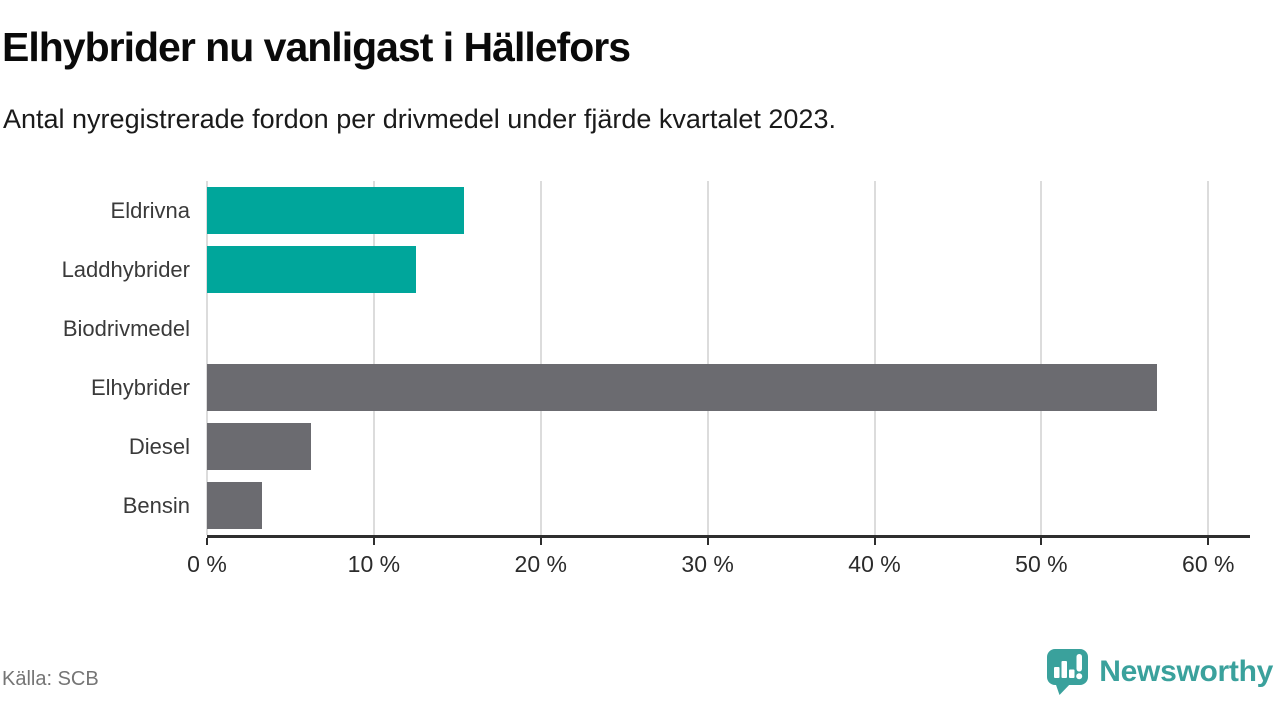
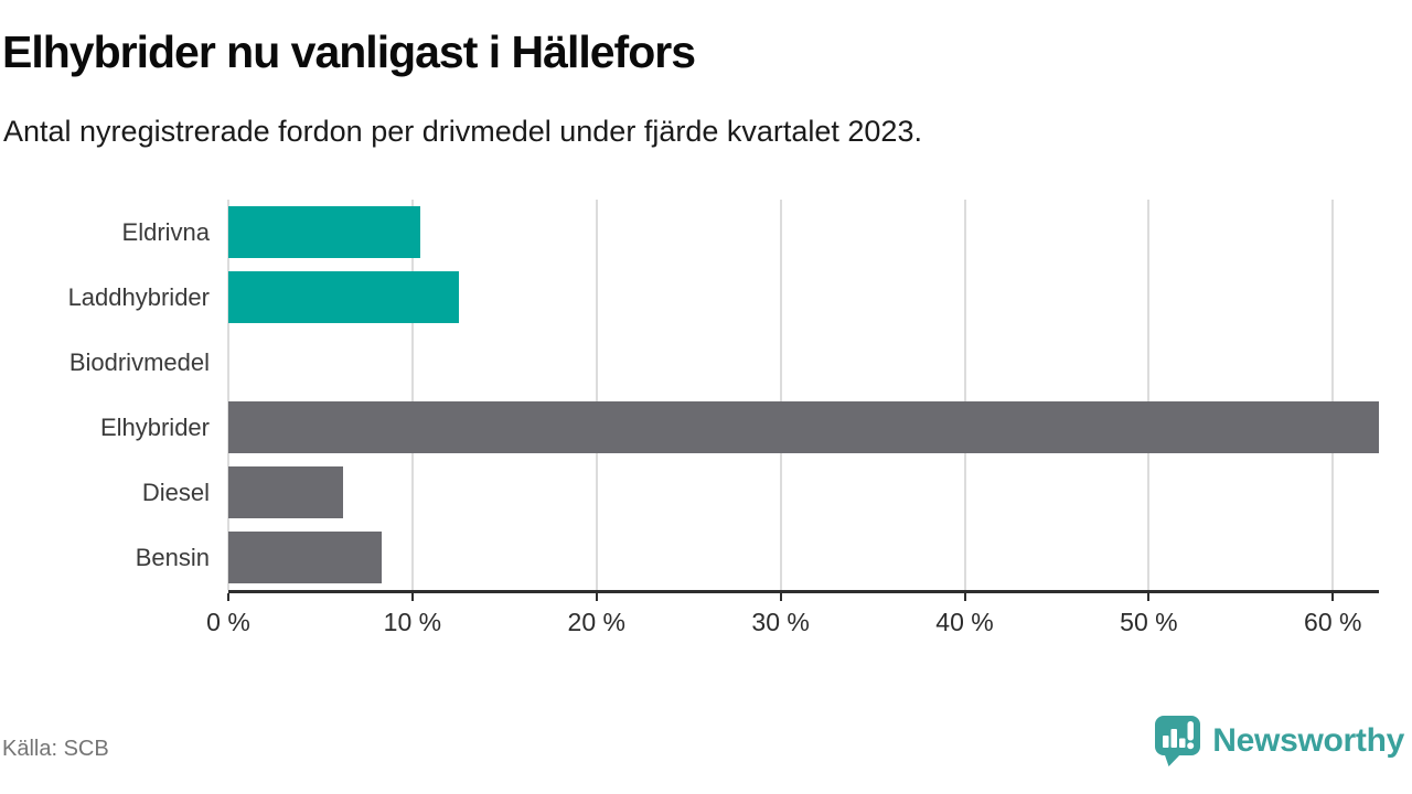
Eldrivna: 15.4% -> 10.4%
Elhybrider: 56.9% -> 62.5%
Bensin: 3.3% -> 8.3%
